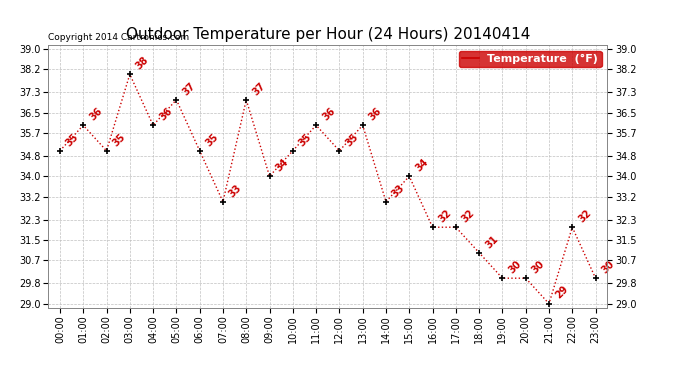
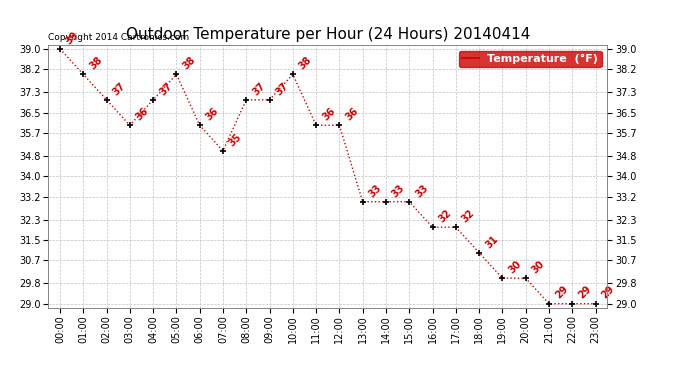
00:00: 35 -> 39
01:00: 36 -> 38
02:00: 35 -> 37
03:00: 38 -> 36
04:00: 36 -> 37
05:00: 37 -> 38
06:00: 35 -> 36
07:00: 33 -> 35
09:00: 34 -> 37
10:00: 35 -> 38
12:00: 35 -> 36
13:00: 36 -> 33
15:00: 34 -> 33
22:00: 32 -> 29
23:00: 30 -> 29
